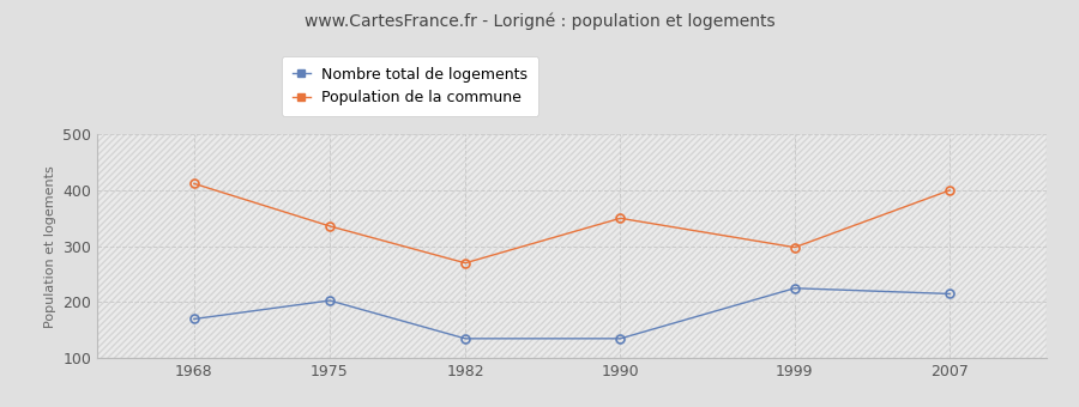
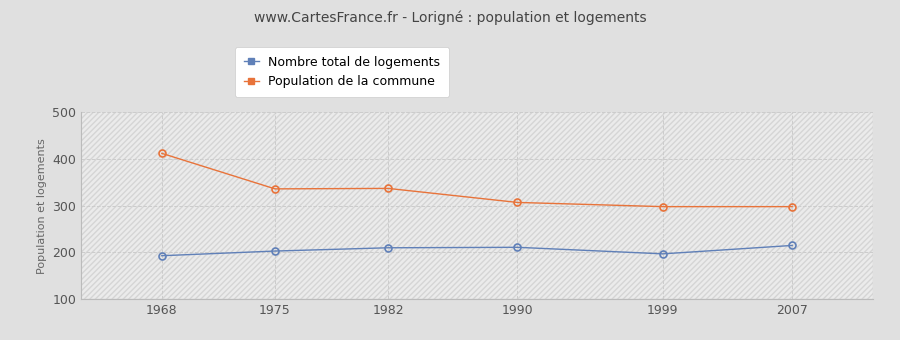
Nombre total de logements/1968: 170 -> 193
Nombre total de logements/1982: 135 -> 210
Population de la commune/1982: 270 -> 337
Nombre total de logements/1990: 135 -> 211
Population de la commune/1990: 350 -> 307
Nombre total de logements/1999: 225 -> 197
Population de la commune/2007: 400 -> 298
